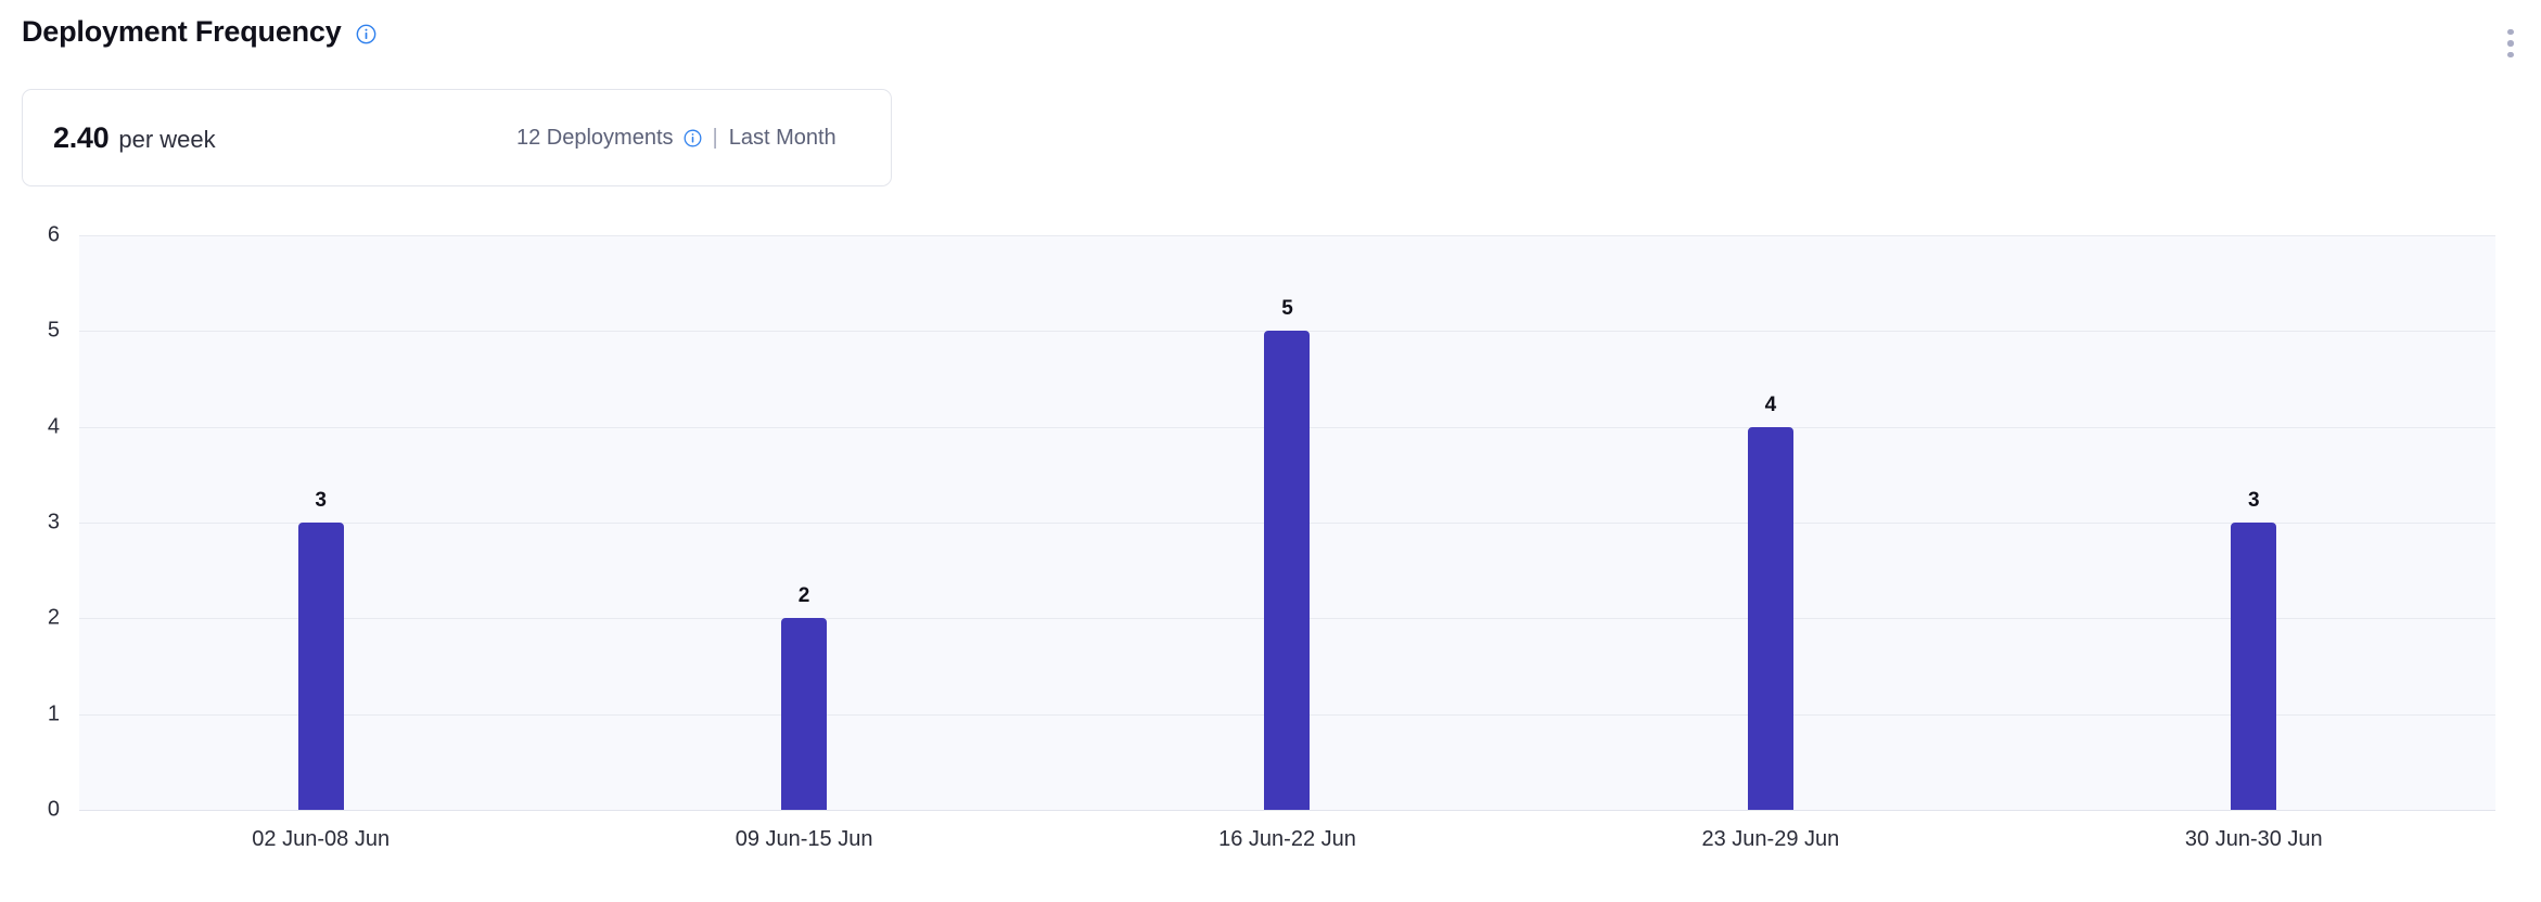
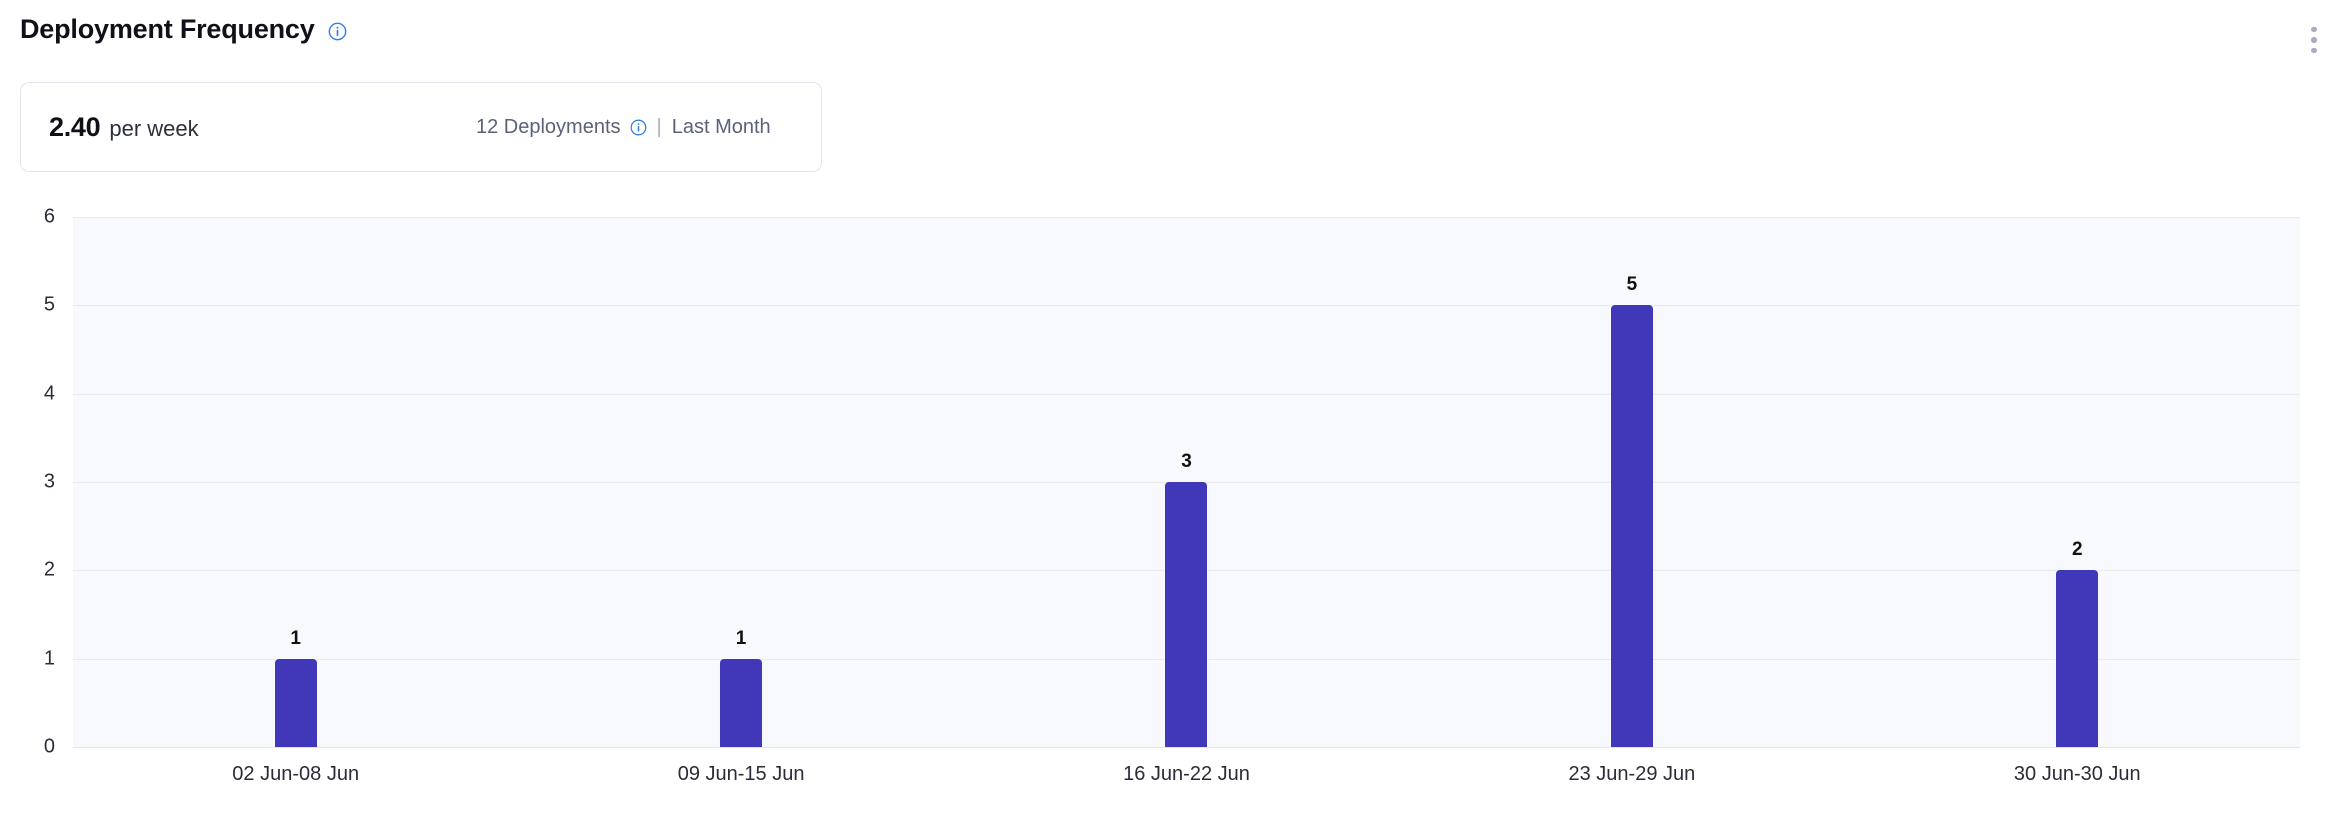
02 Jun-08 Jun: 3 -> 1
09 Jun-15 Jun: 2 -> 1
16 Jun-22 Jun: 5 -> 3
23 Jun-29 Jun: 4 -> 5
30 Jun-30 Jun: 3 -> 2
